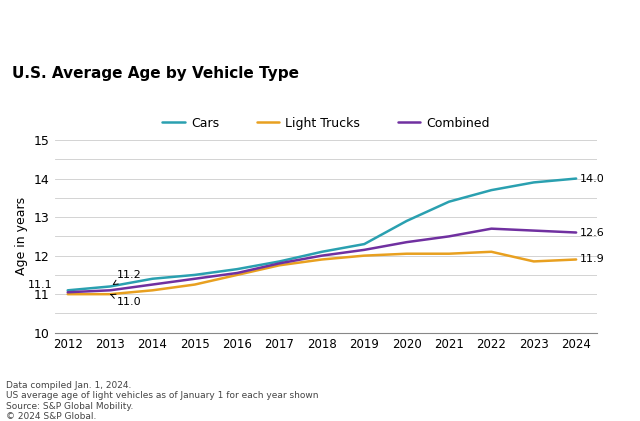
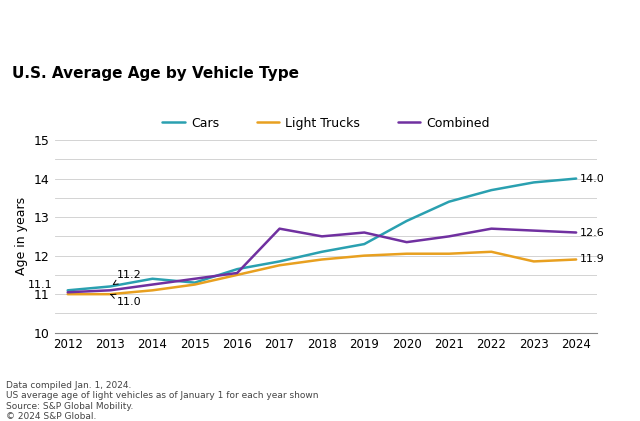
Cars/2015: 11.50 -> 11.30
Combined/2017: 11.80 -> 12.70
Combined/2018: 12.00 -> 12.50
Combined/2019: 12.15 -> 12.60
